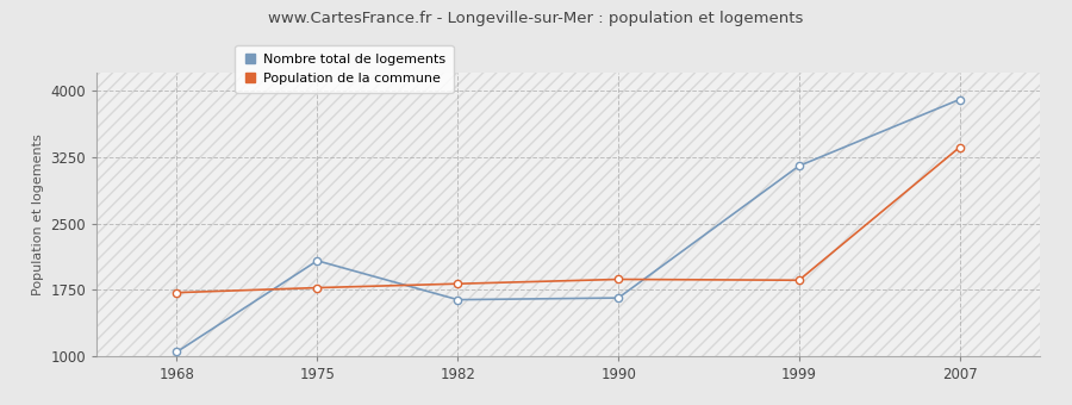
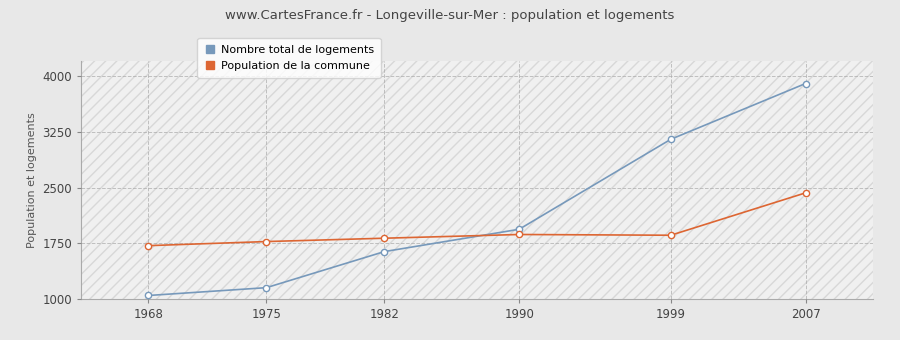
Nombre total de logements/1975: 2080 -> 1160
Nombre total de logements/1990: 1660 -> 1940
Population de la commune/2007: 3360 -> 2430
